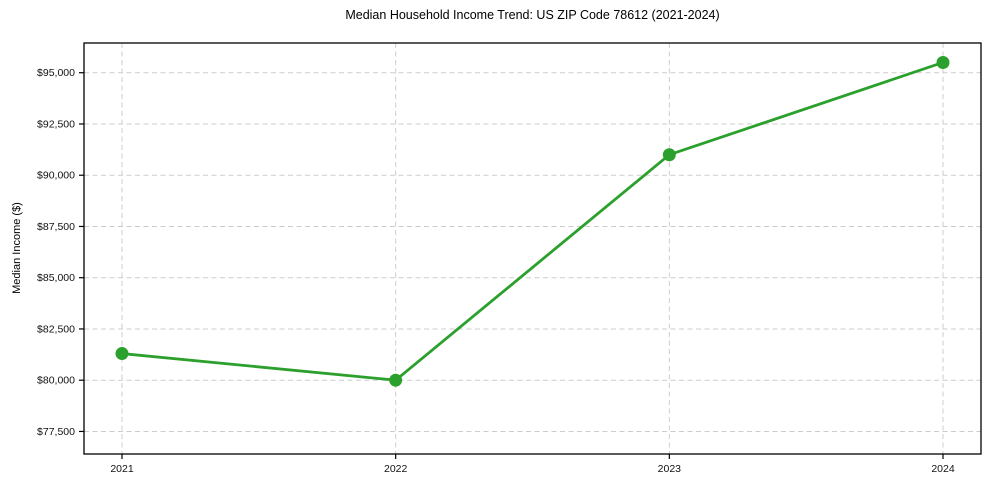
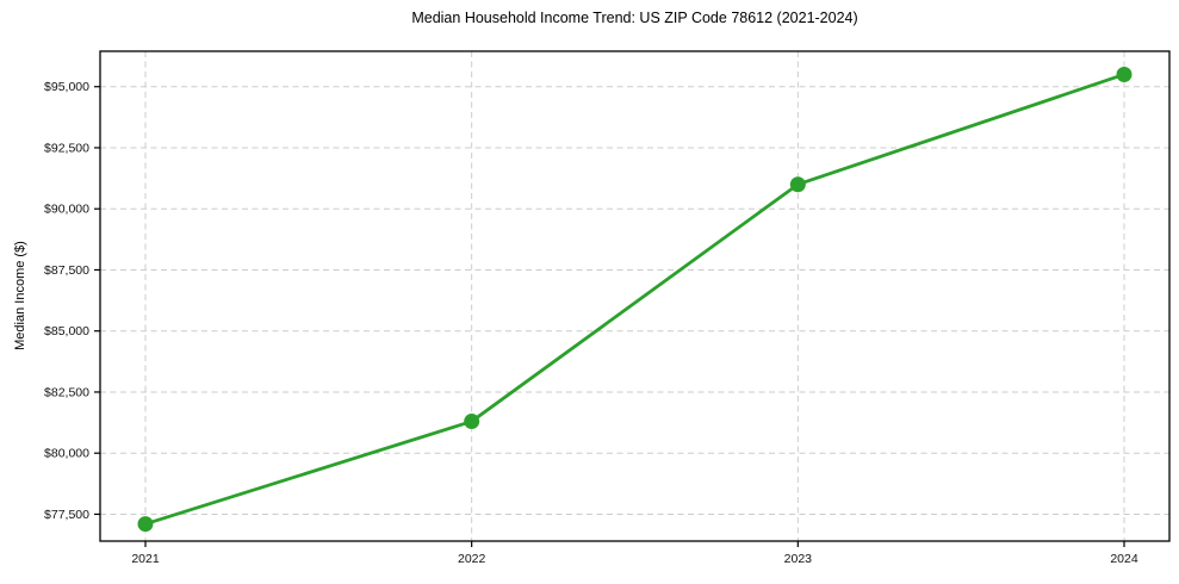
2021: $81300 -> $77100
2022: $80000 -> $81300
